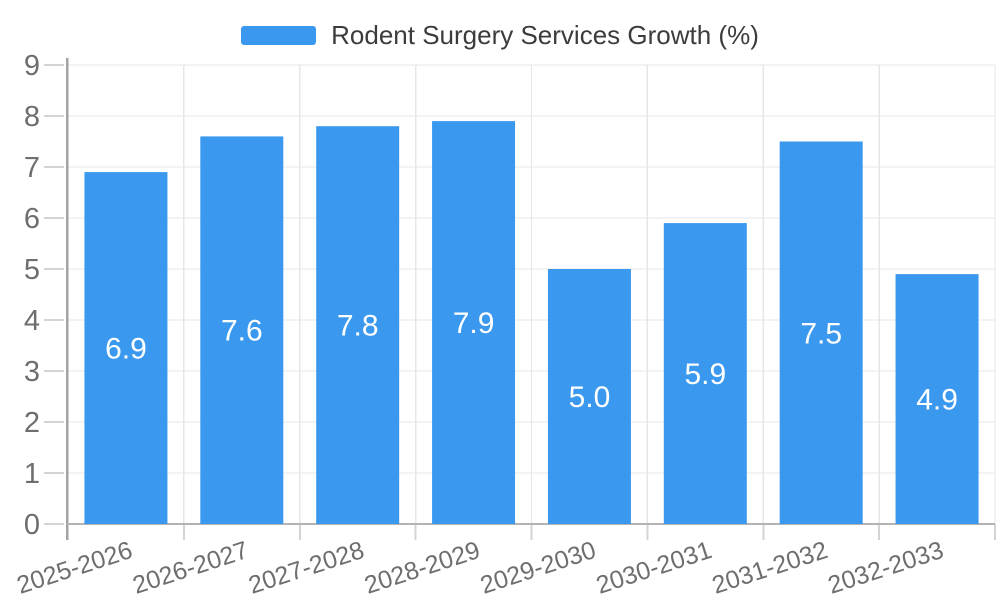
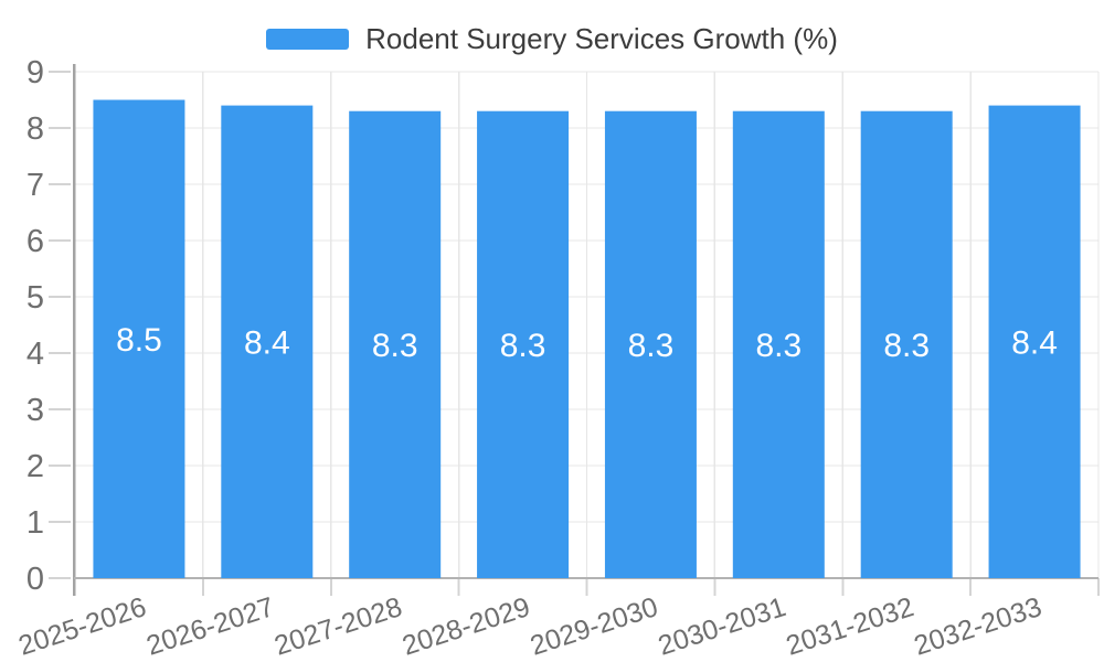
2025-2026: 6.9 -> 8.5
2026-2027: 7.6 -> 8.4
2027-2028: 7.8 -> 8.3
2028-2029: 7.9 -> 8.3
2029-2030: 5.0 -> 8.3
2030-2031: 5.9 -> 8.3
2031-2032: 7.5 -> 8.3
2032-2033: 4.9 -> 8.4
